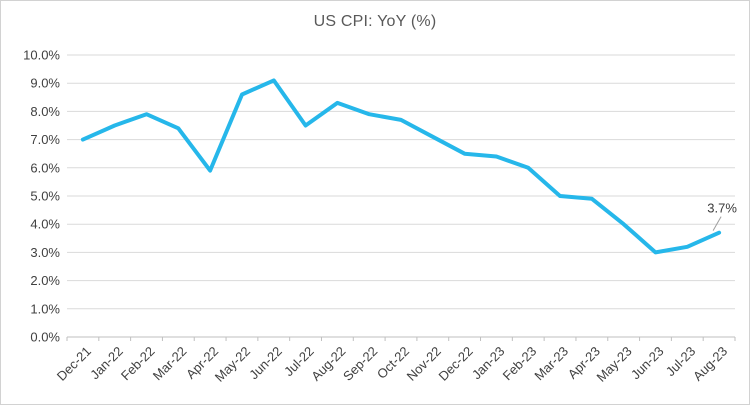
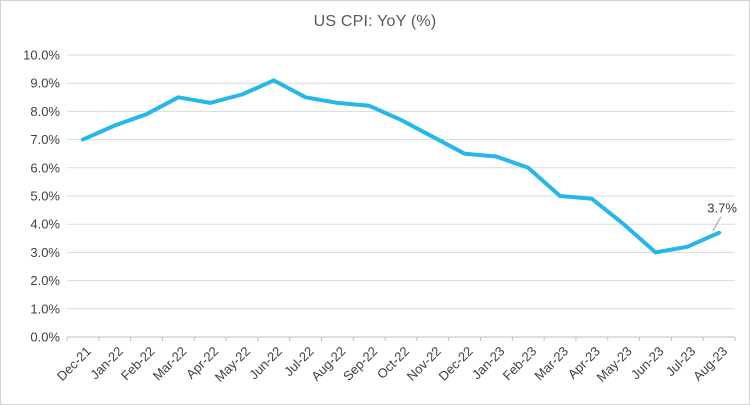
Mar-22: 7.4% -> 8.5%
Apr-22: 5.9% -> 8.3%
Jul-22: 7.5% -> 8.5%
Sep-22: 7.9% -> 8.2%
